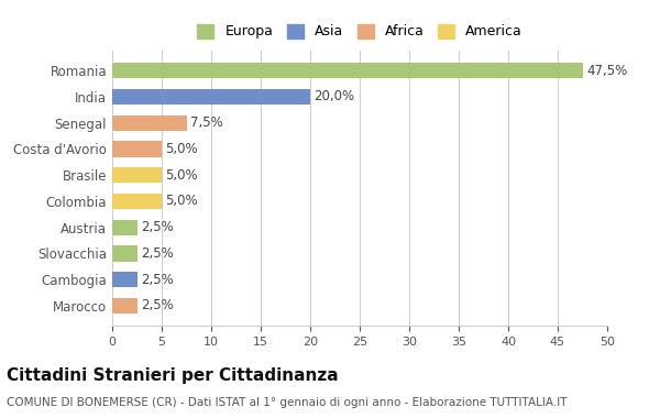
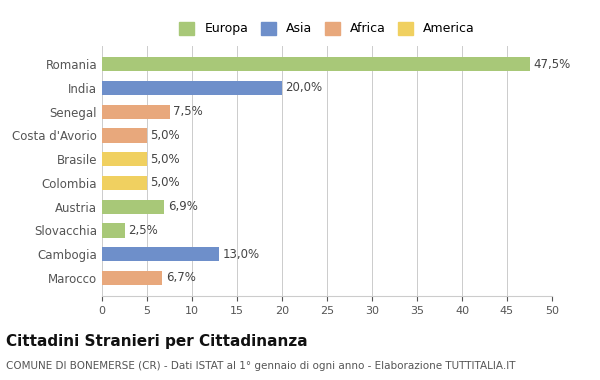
Austria: 2,5% -> 6,9%
Cambogia: 2,5% -> 13,0%
Marocco: 2,5% -> 6,7%
